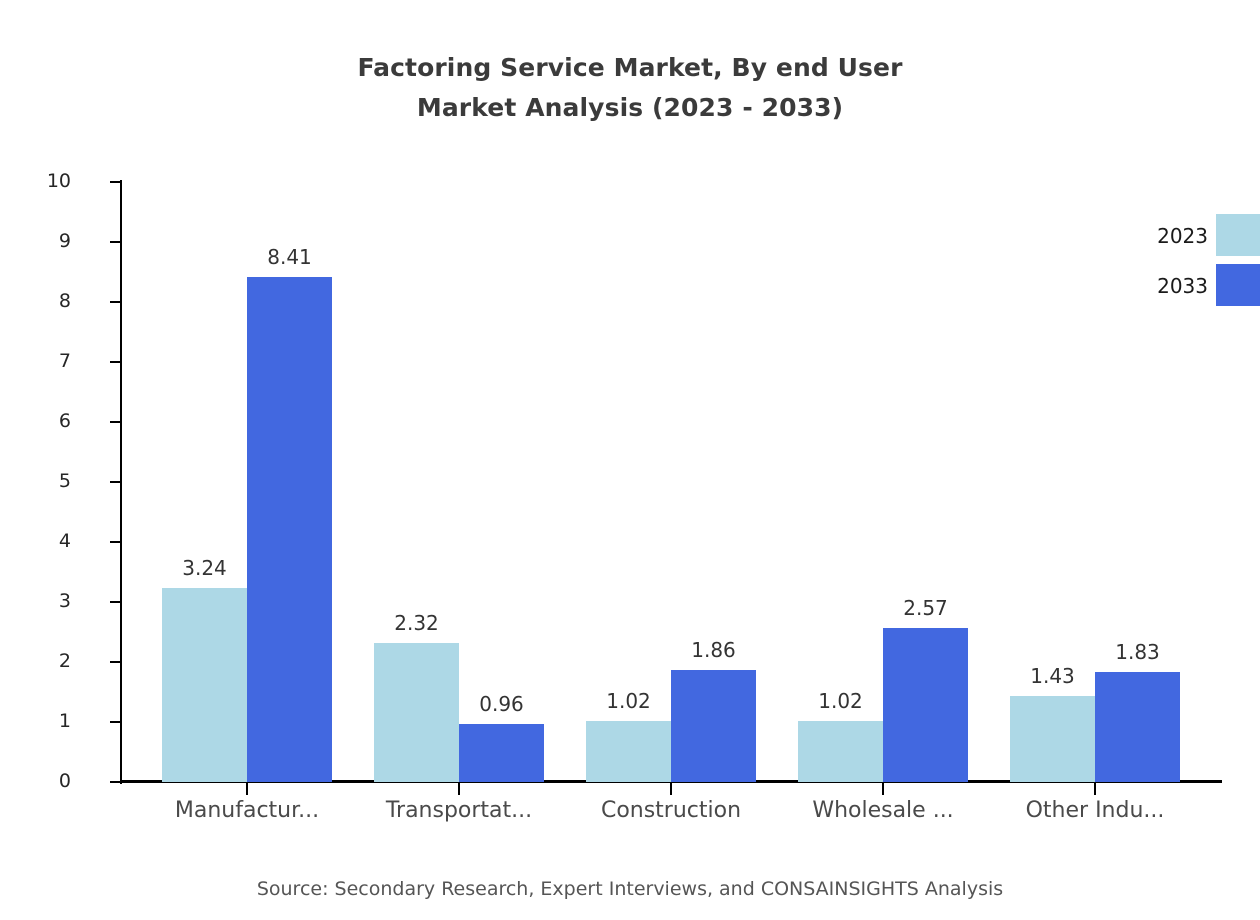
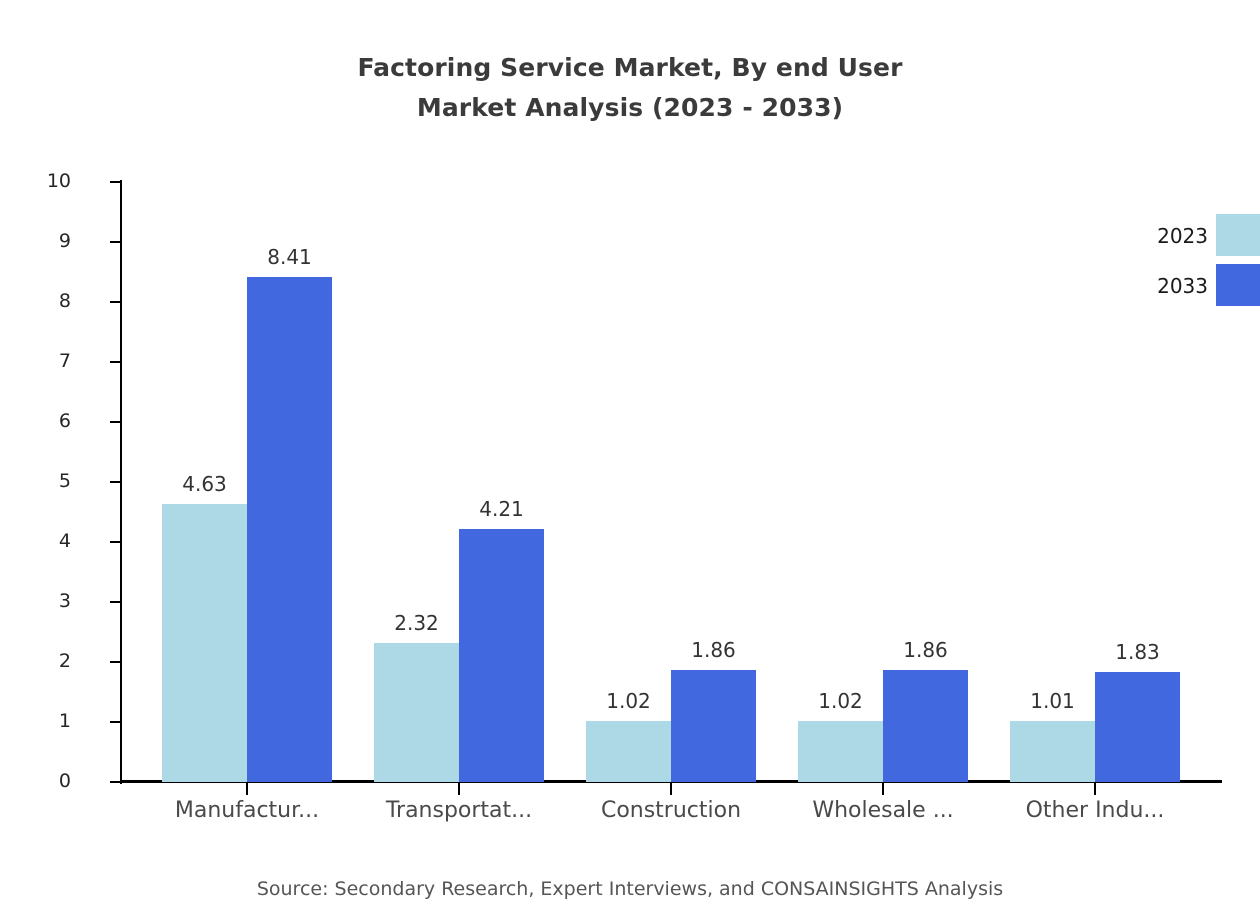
2023/Manufactur...: 3.24 -> 4.63
2033/Transportat...: 0.96 -> 4.21
2033/Wholesale ...: 2.57 -> 1.86
2023/Other Indu...: 1.43 -> 1.01
